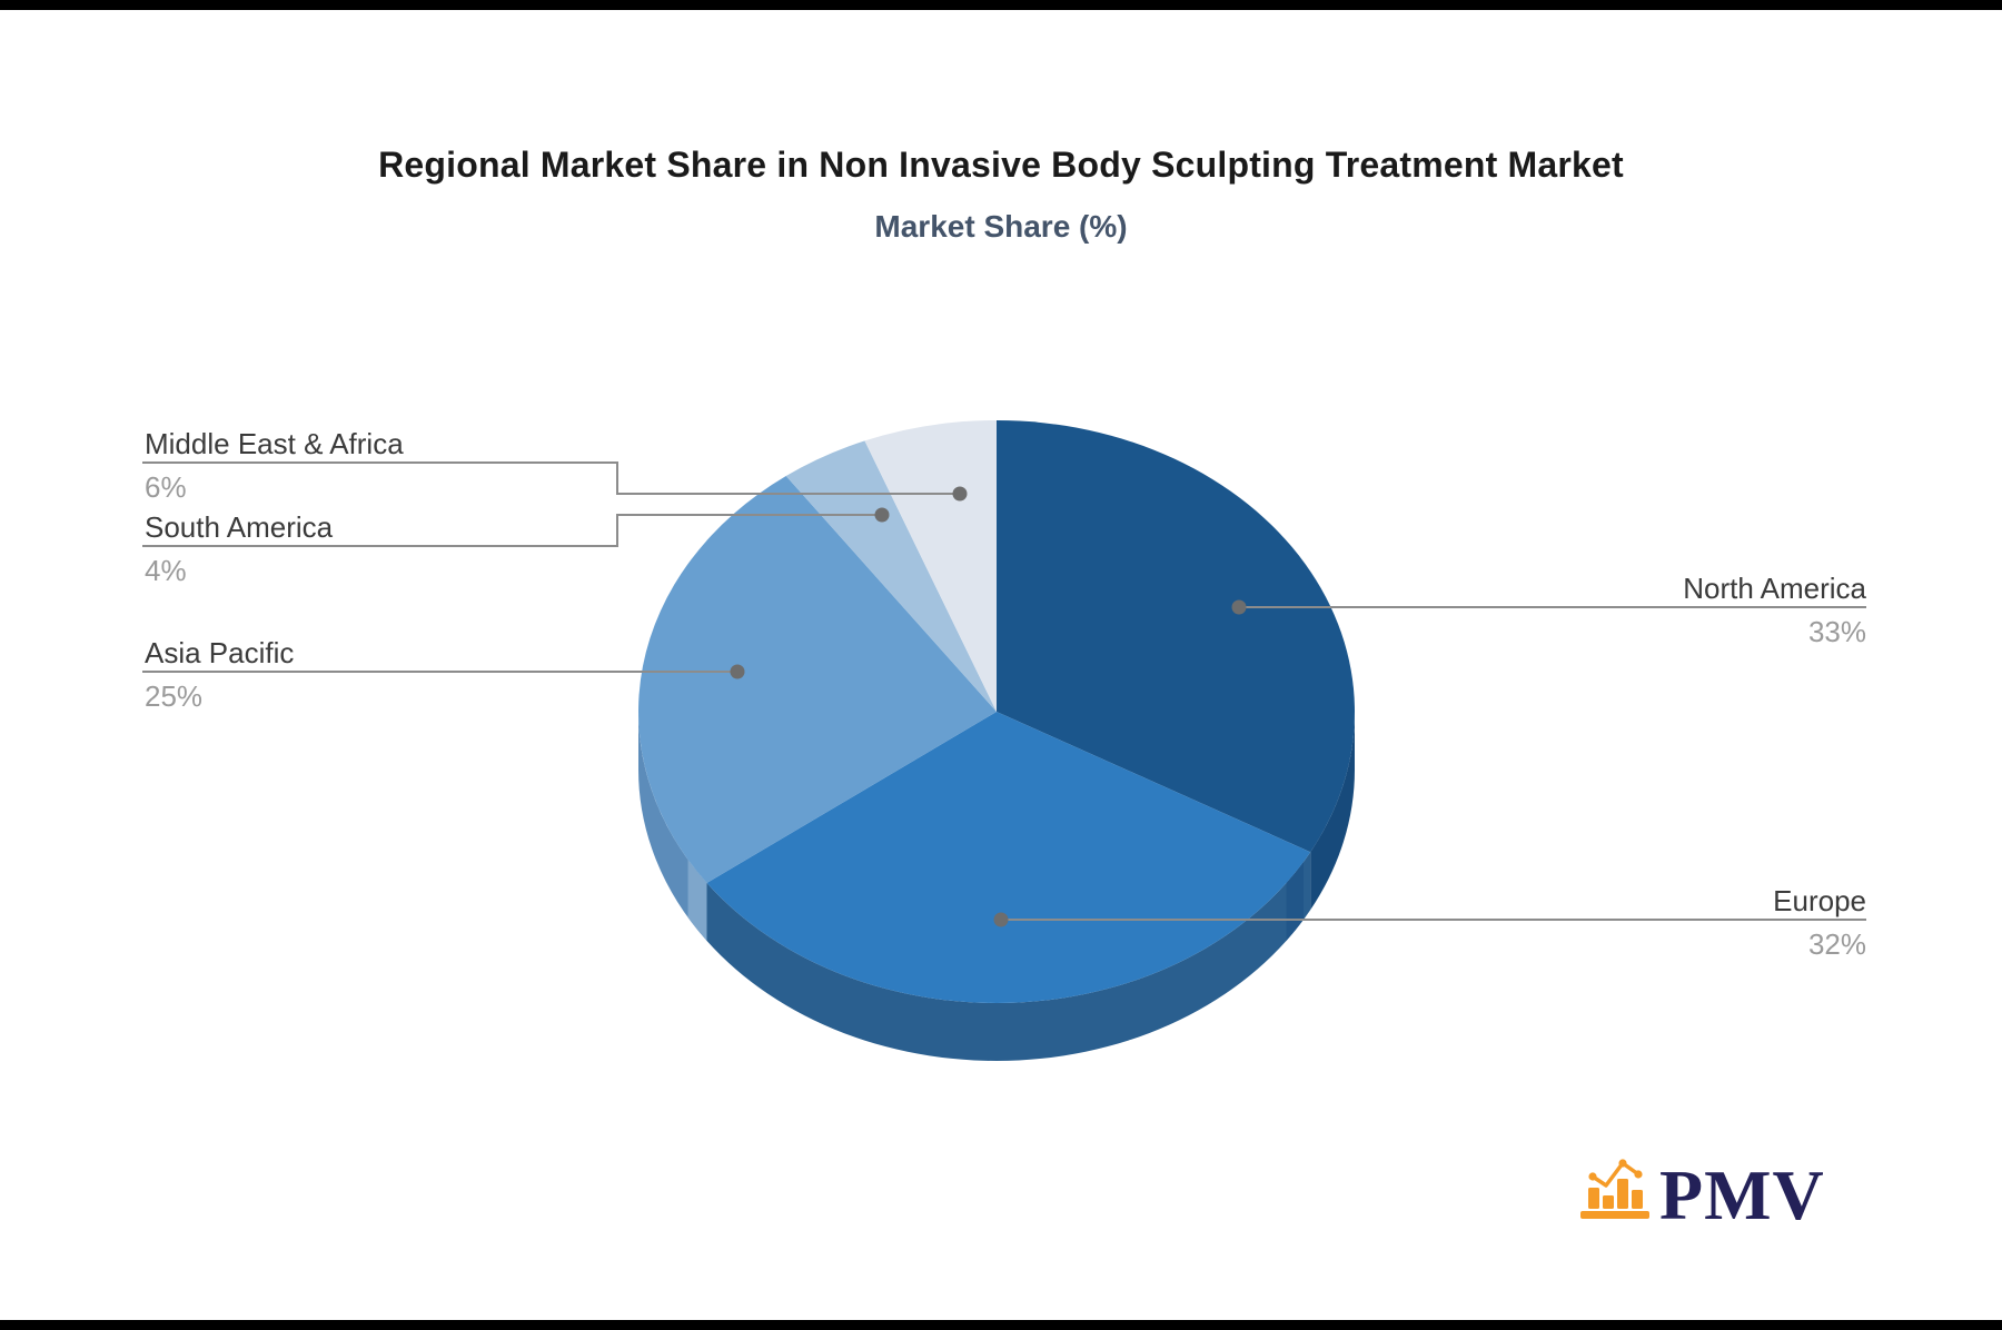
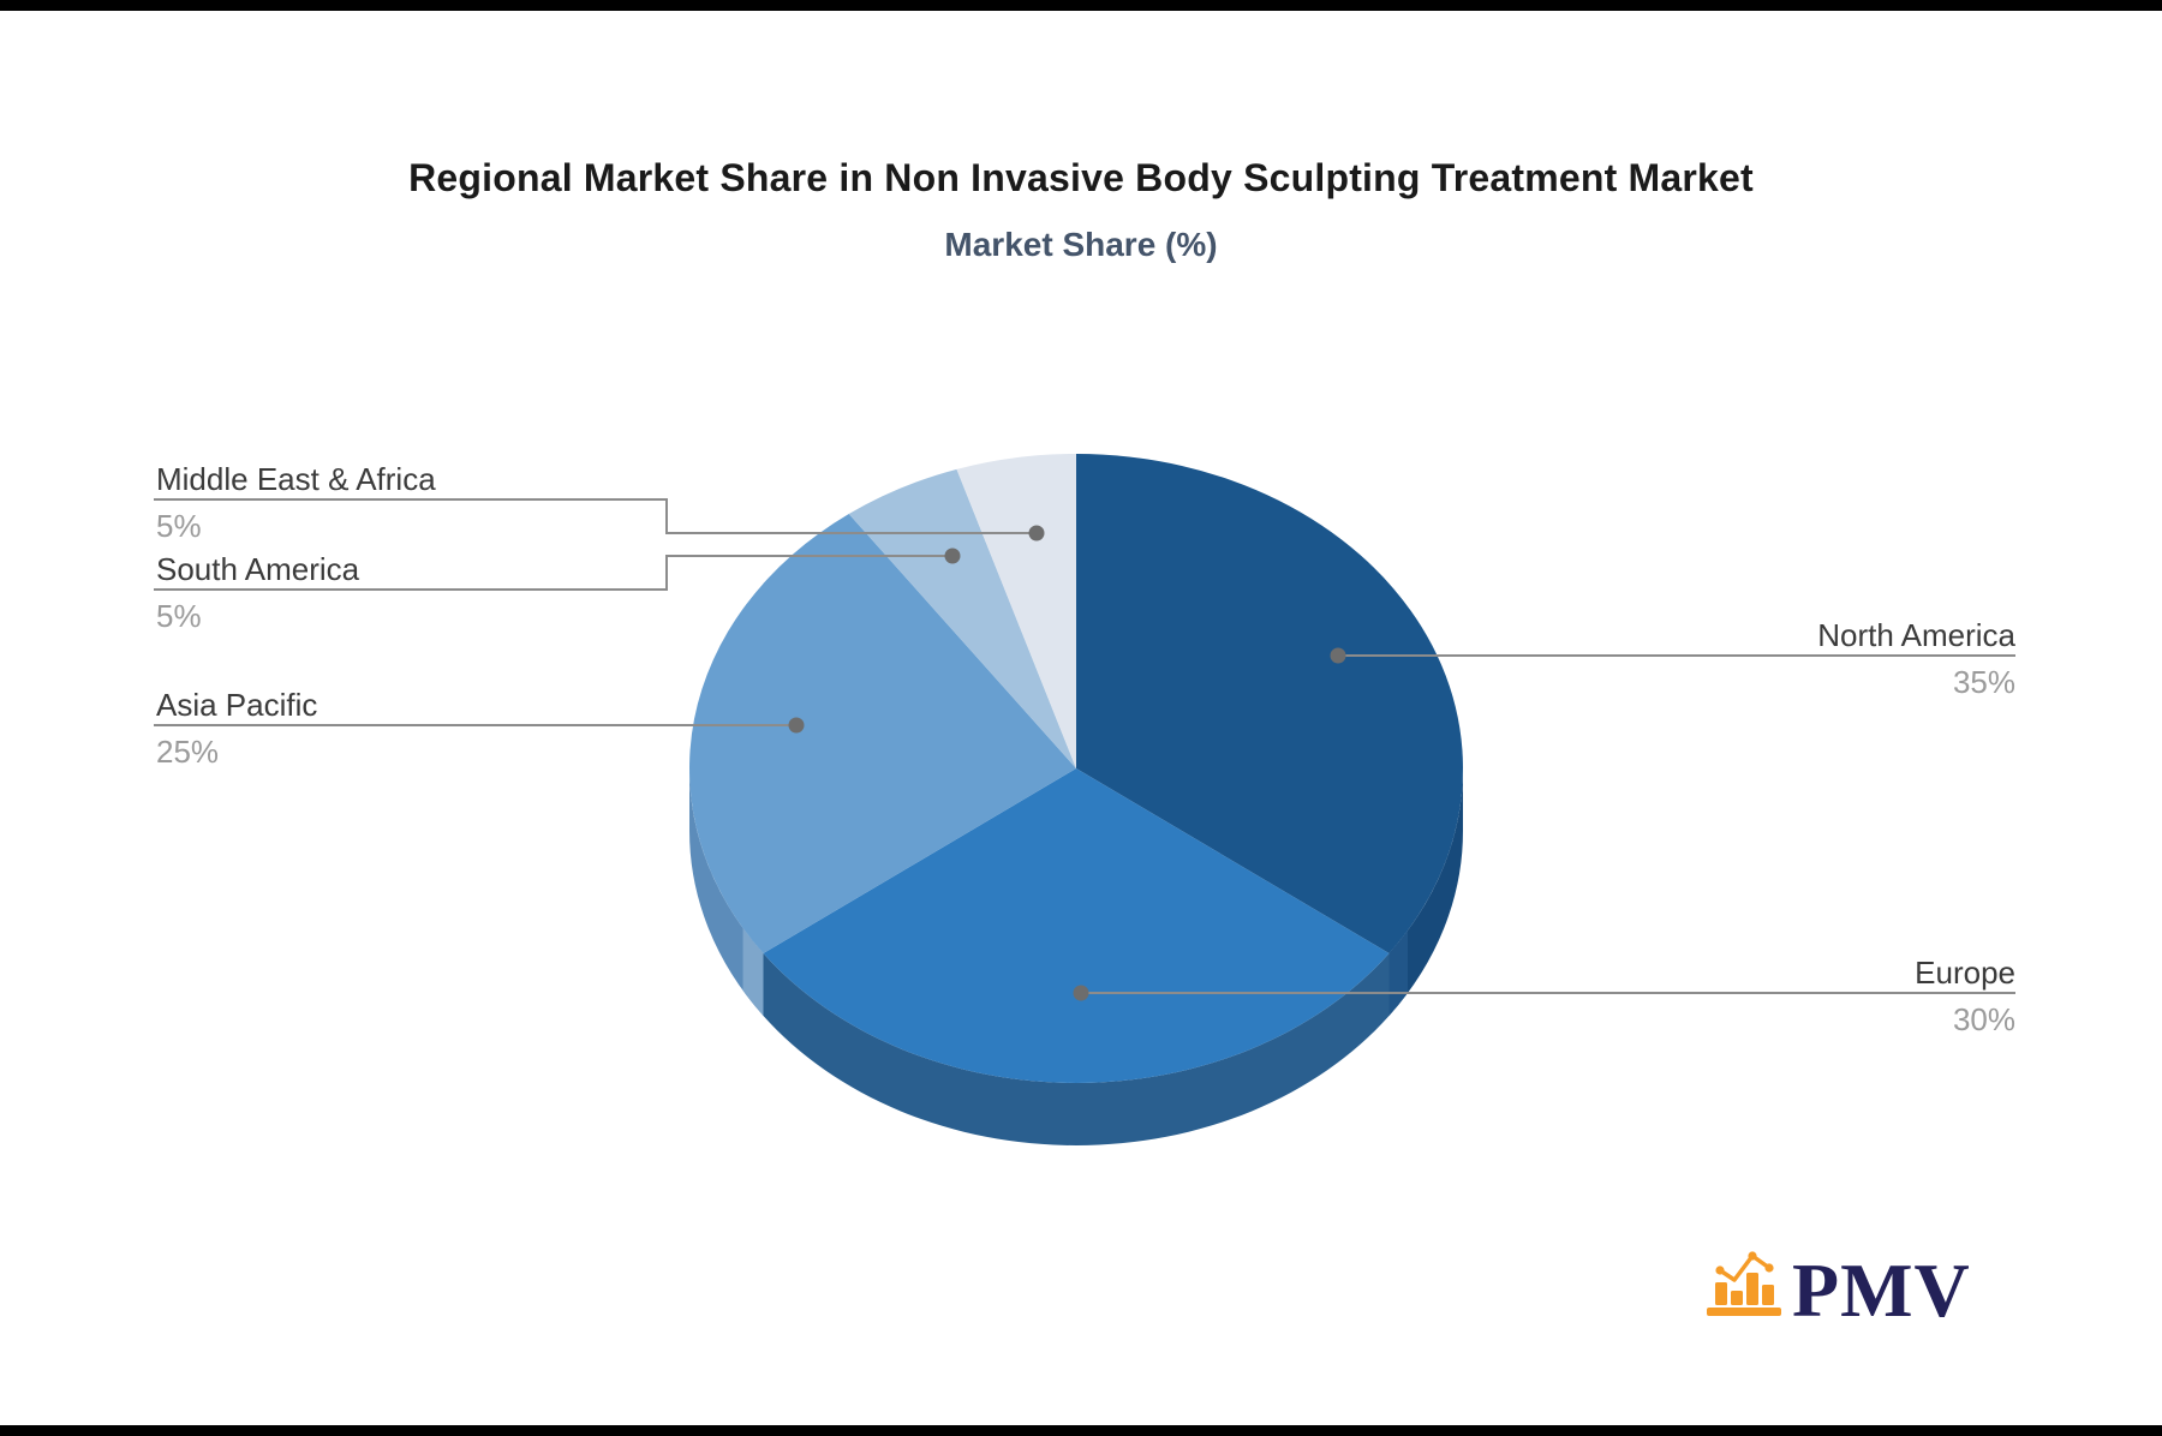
North America: 33% -> 35%
Europe: 32% -> 30%
South America: 4% -> 5%
Middle East & Africa: 6% -> 5%
